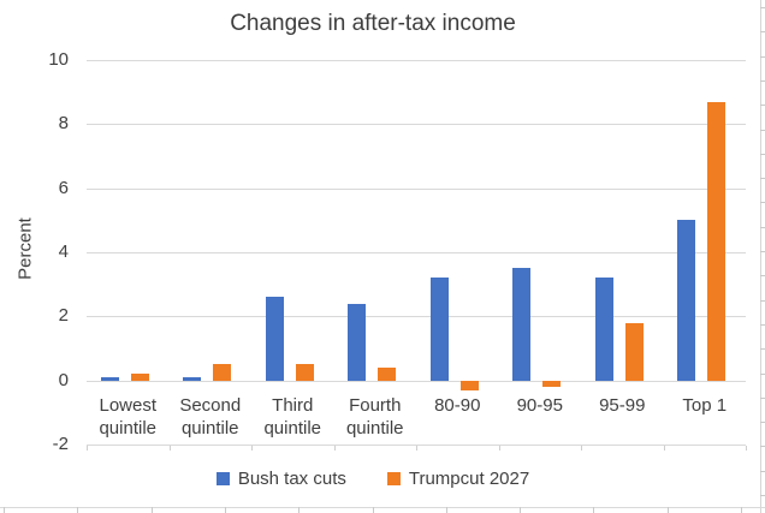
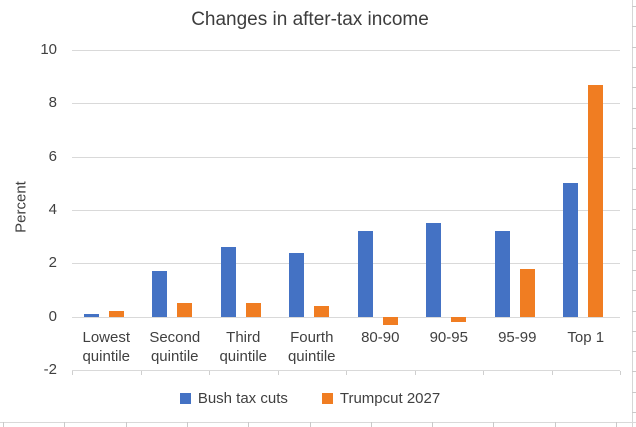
Bush tax cuts/Second quintile: 0.1 -> 1.7
